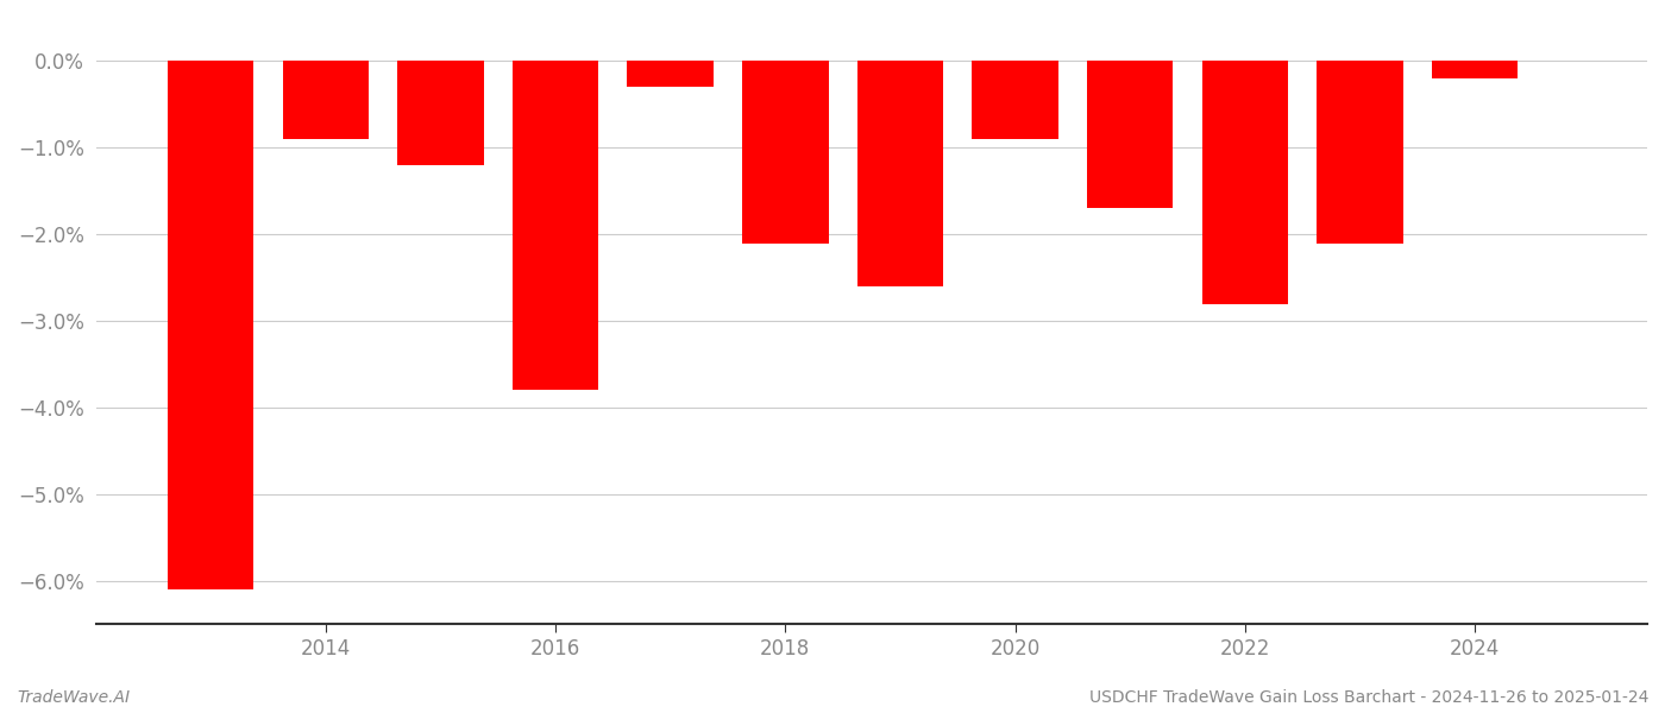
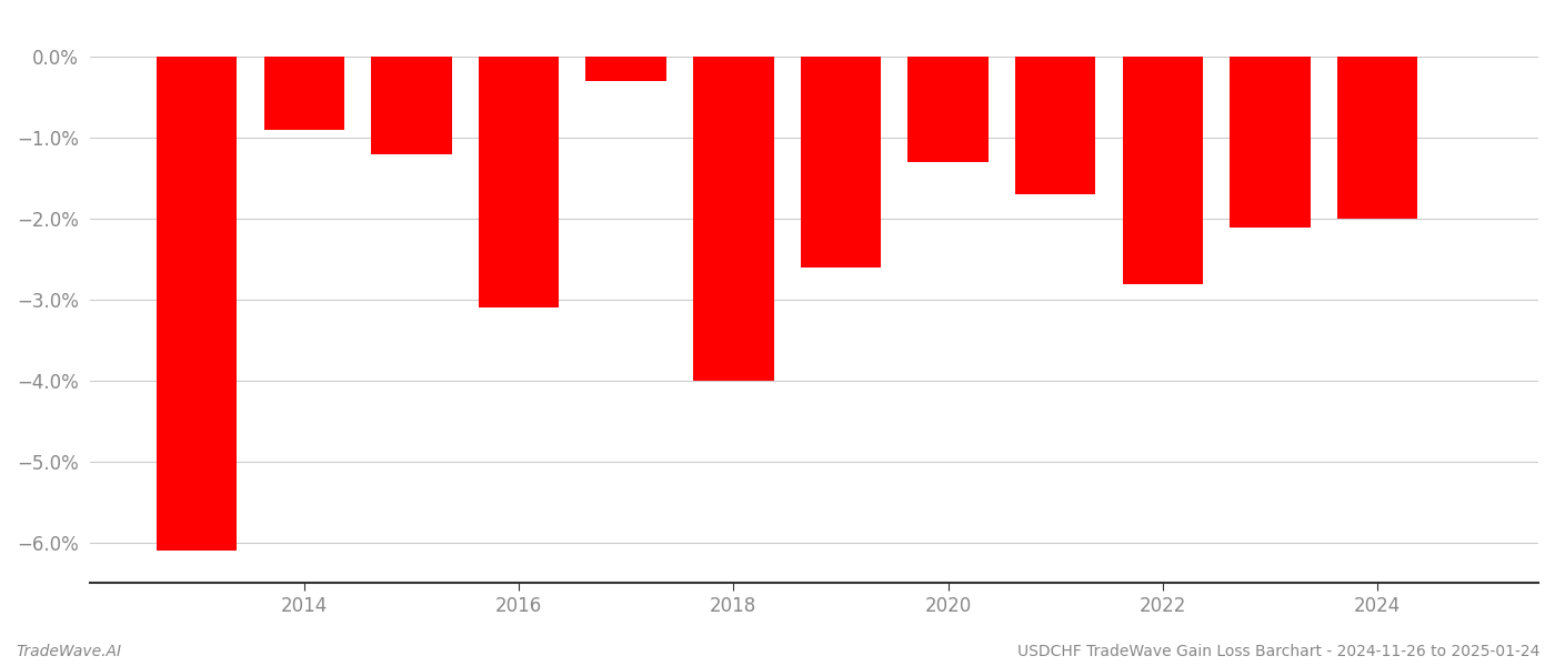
2016: -3.8% -> -3.1%
2018: -2.1% -> -4.0%
2020: -0.9% -> -1.3%
2024: -0.2% -> -2.0%
